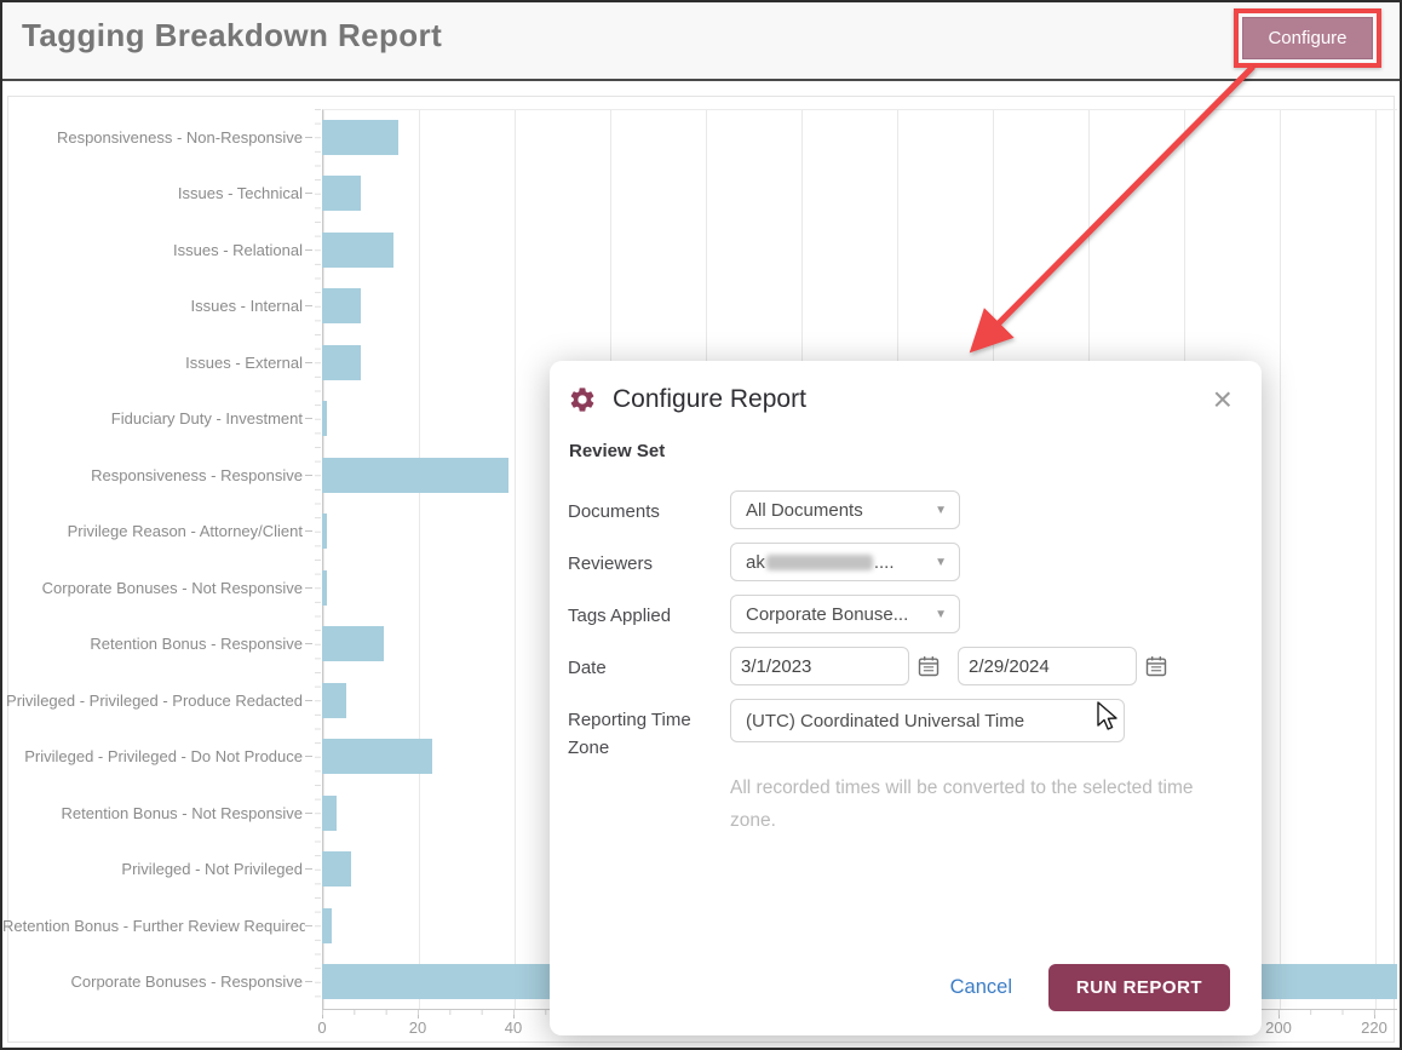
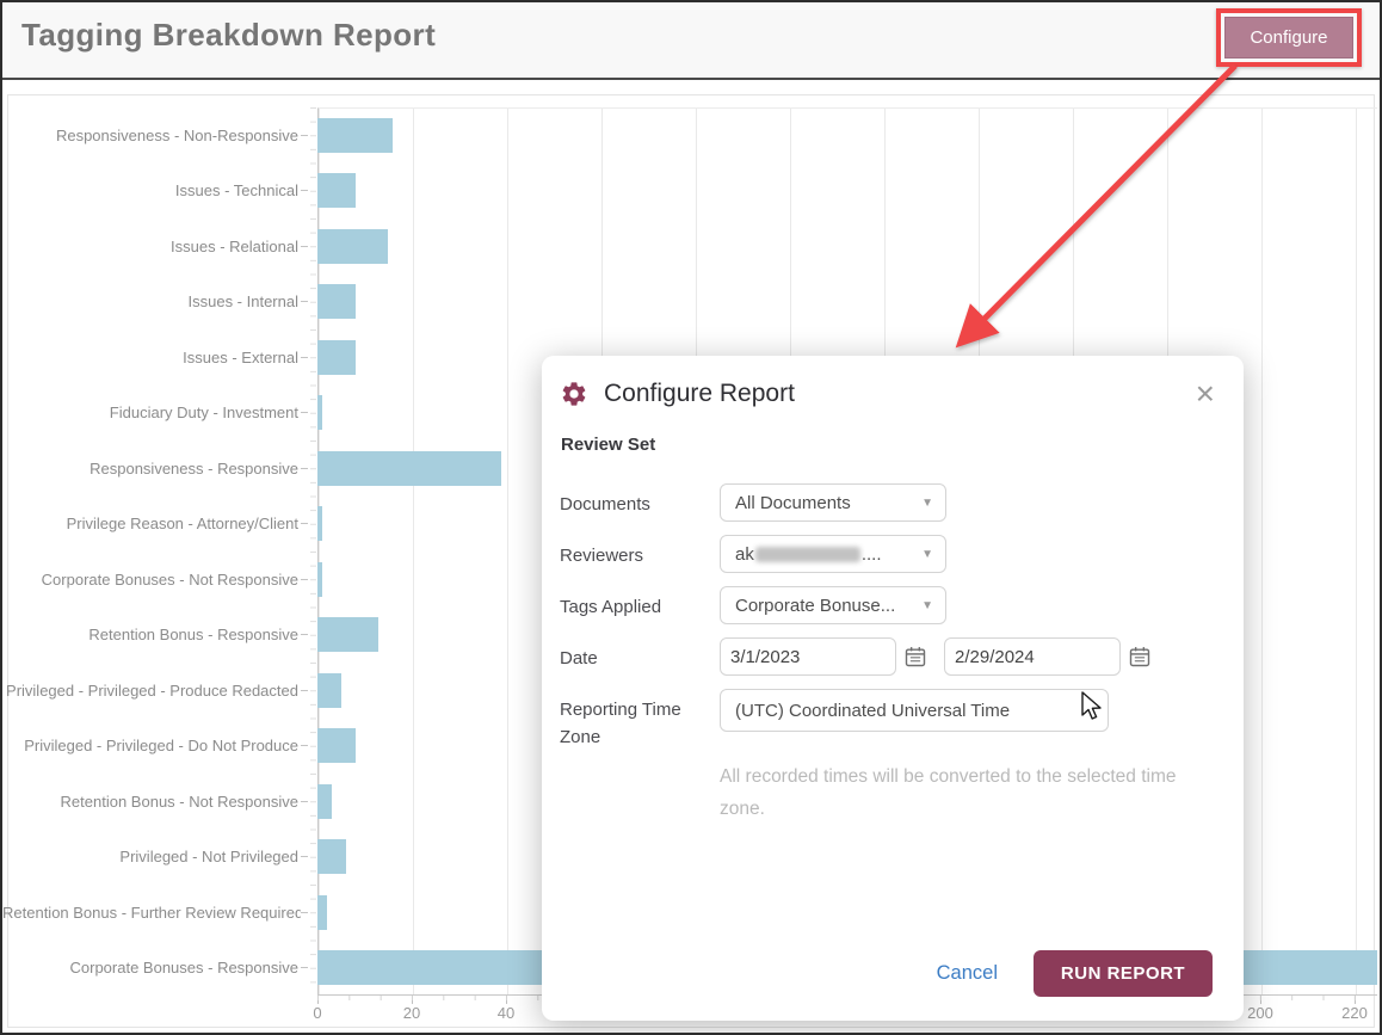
Privileged - Privileged - Do Not Produce: 23 -> 8
